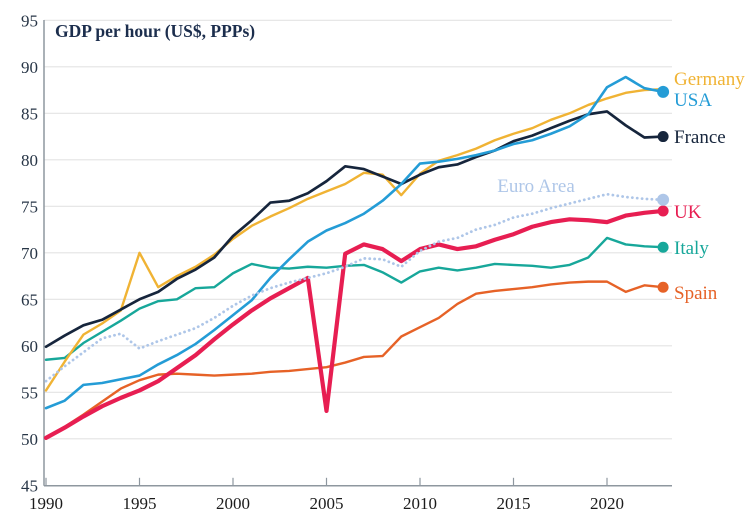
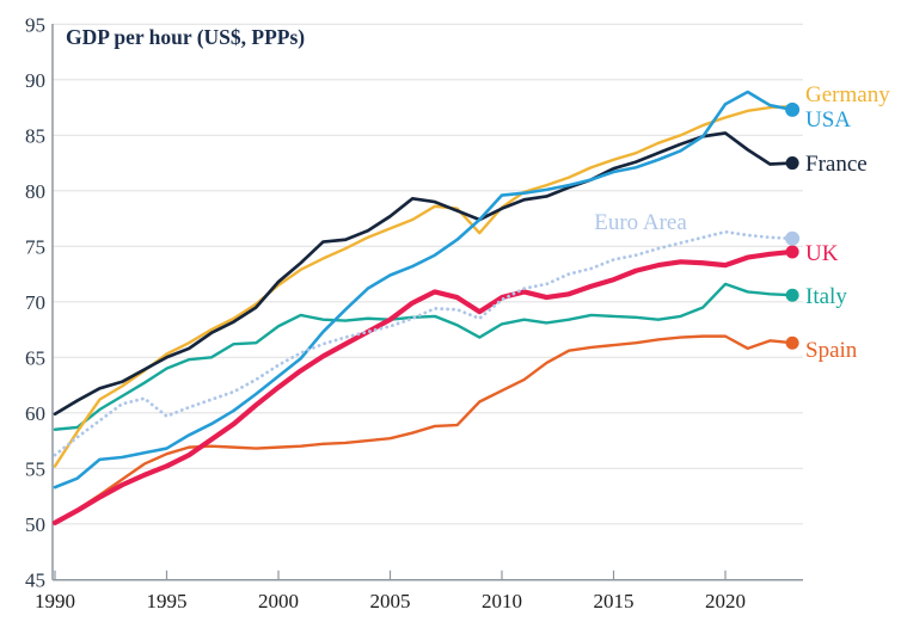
Germany/1995: 70 -> 65
UK/2005: 53 -> 68
